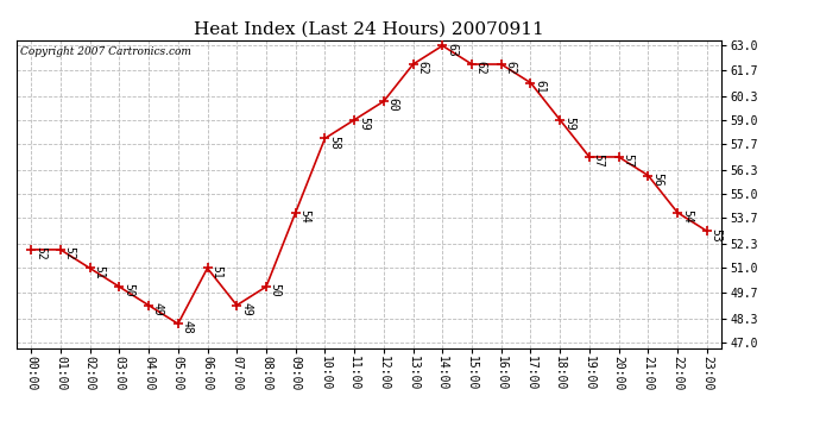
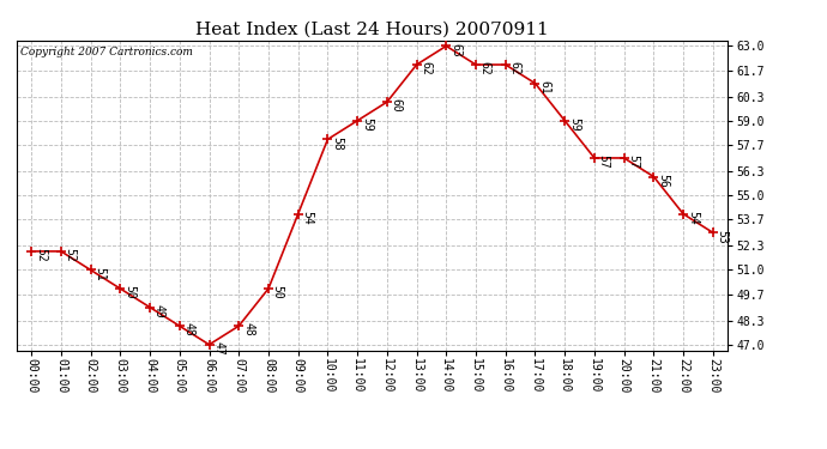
06:00: 51 -> 47
07:00: 49 -> 48
